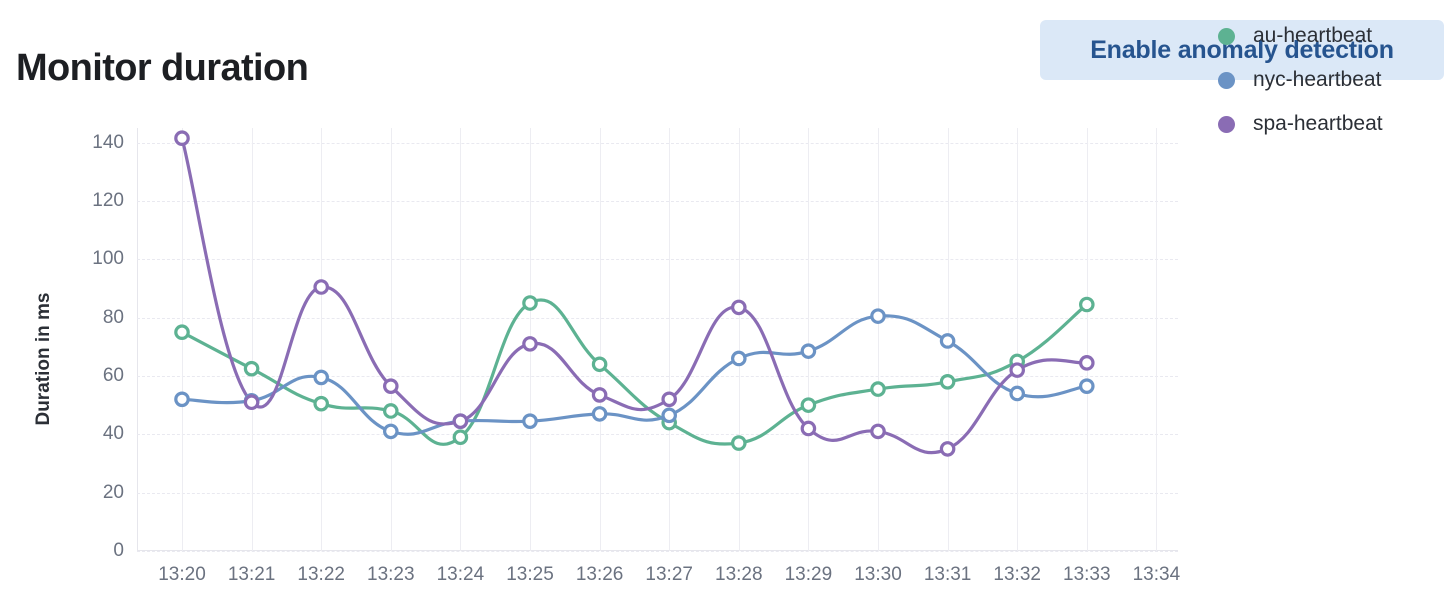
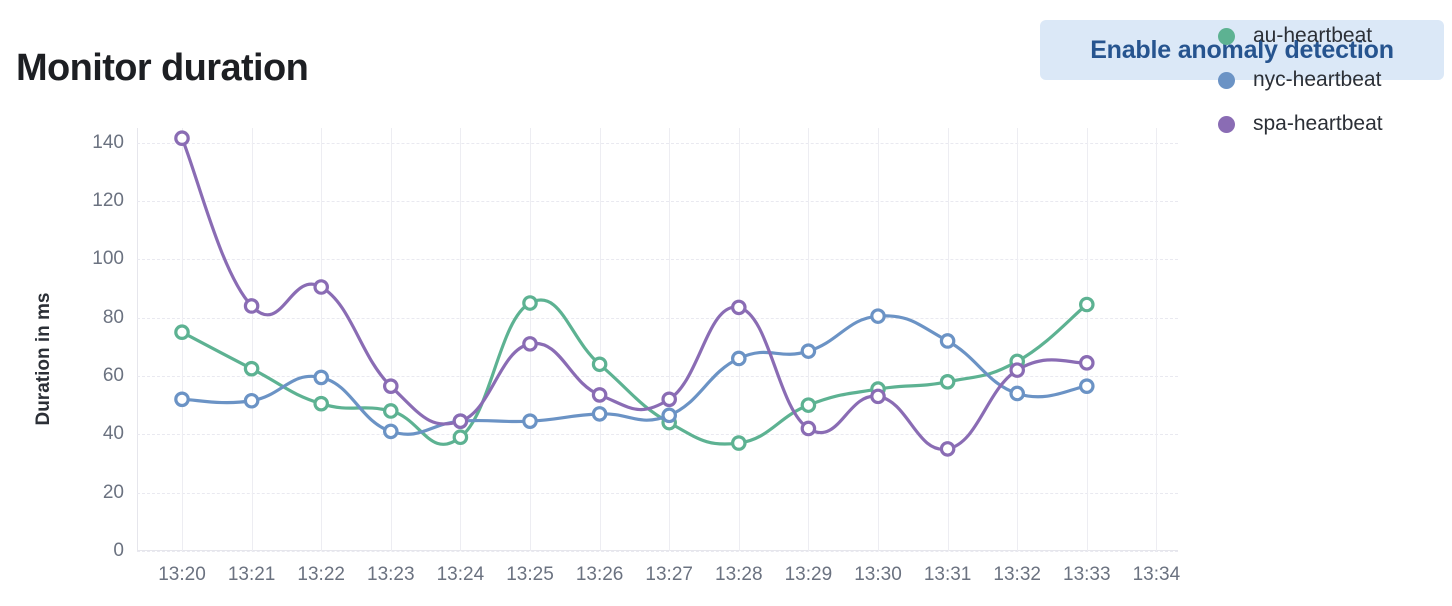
spa-heartbeat/13:21: 51 -> 84
spa-heartbeat/13:30: 41 -> 53
